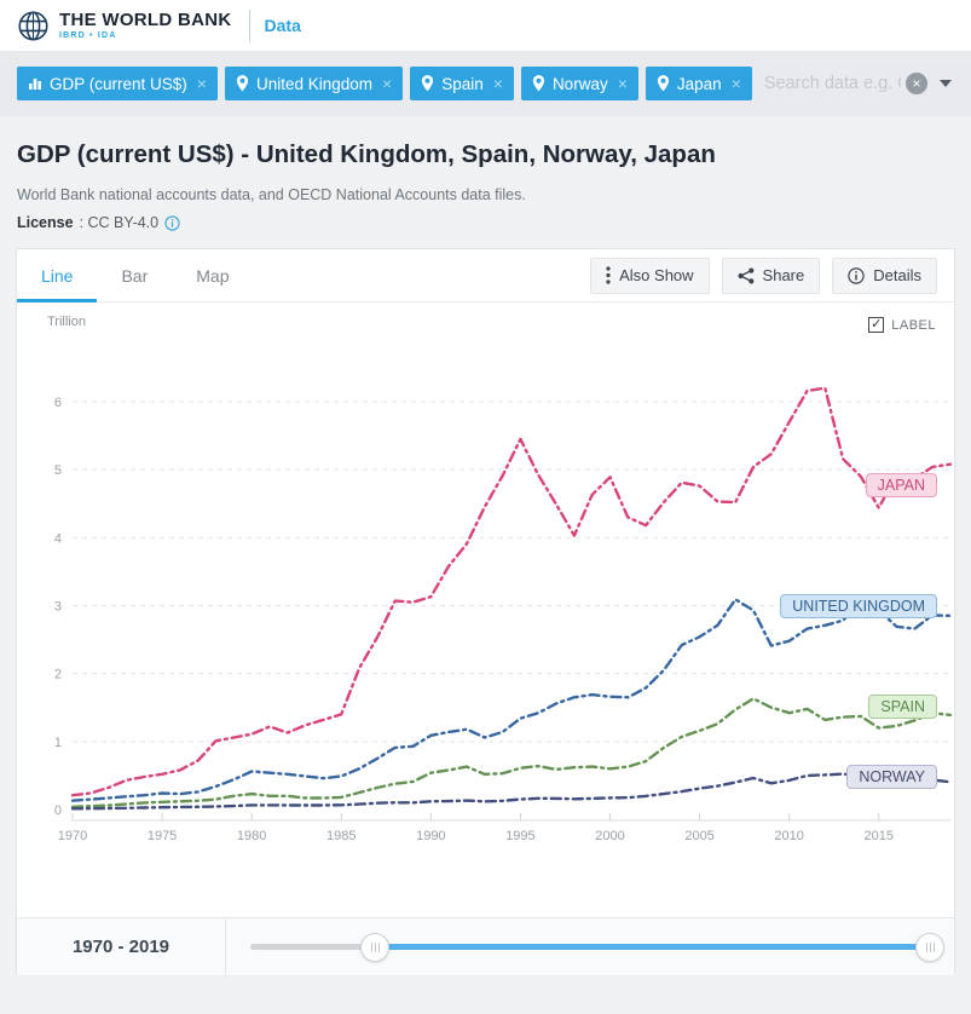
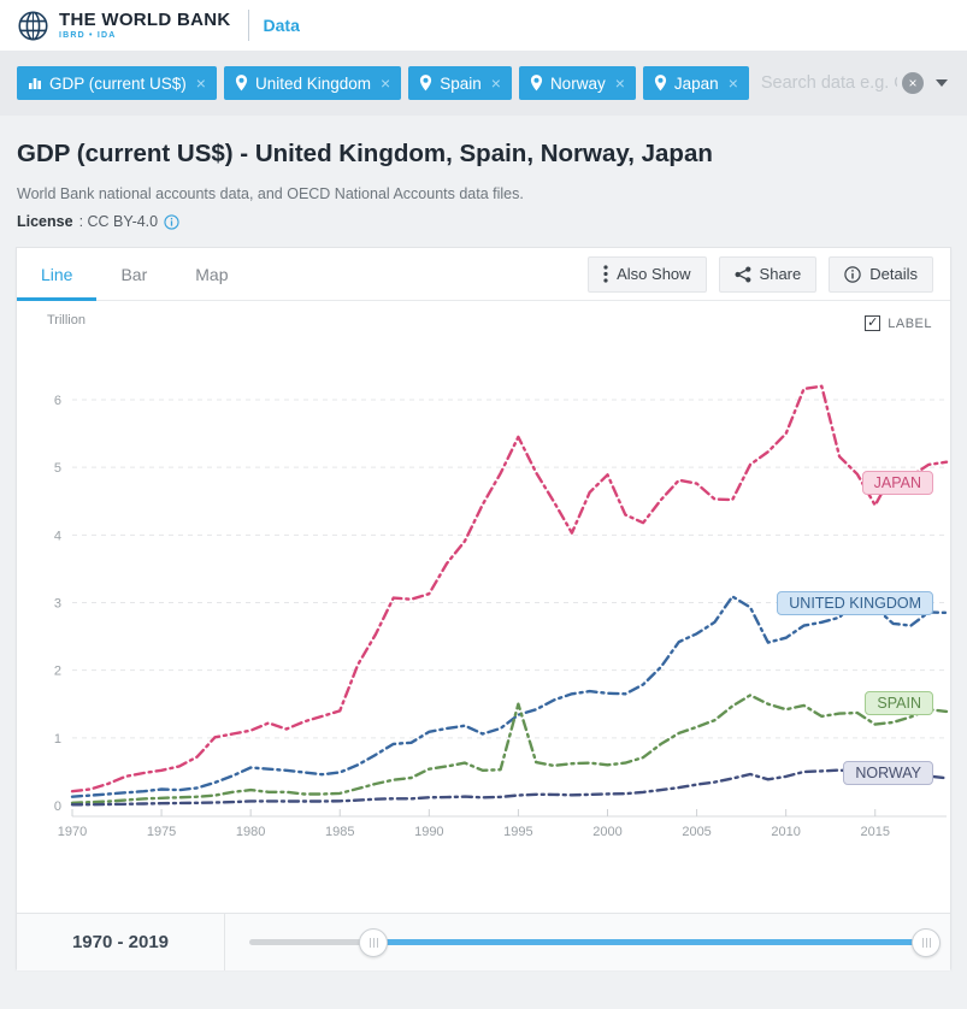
SPAIN/1995: 0.6 -> 1.5
JAPAN/2010: 5.7 -> 5.5
